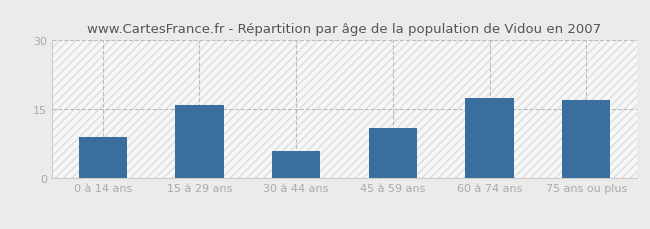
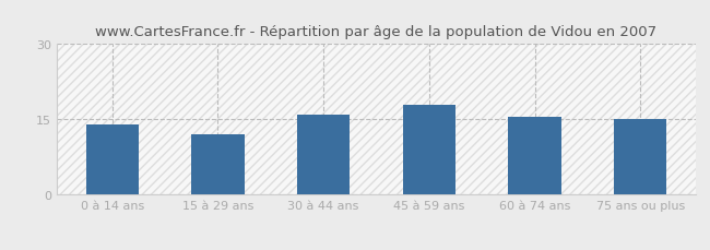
0 à 14 ans: 9.0 -> 14.0
15 à 29 ans: 16.0 -> 12.0
30 à 44 ans: 6.0 -> 16.0
45 à 59 ans: 11.0 -> 18.0
60 à 74 ans: 17.5 -> 15.5
75 ans ou plus: 17.0 -> 15.0
